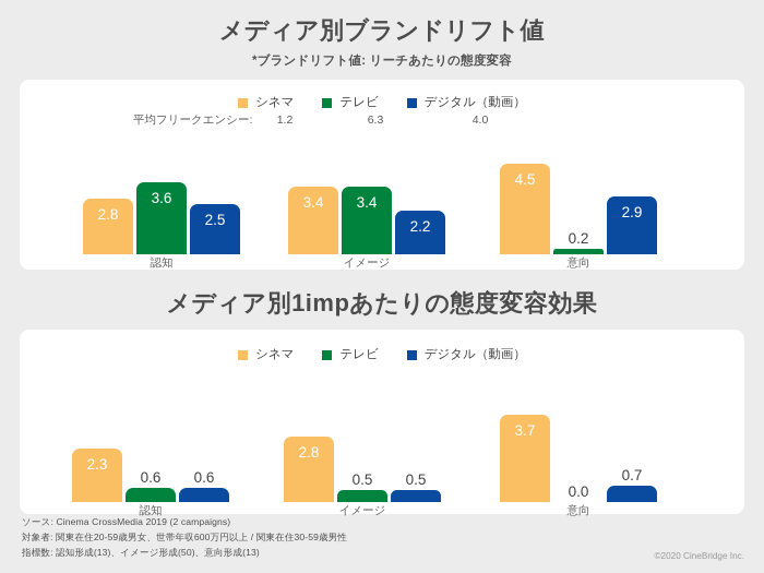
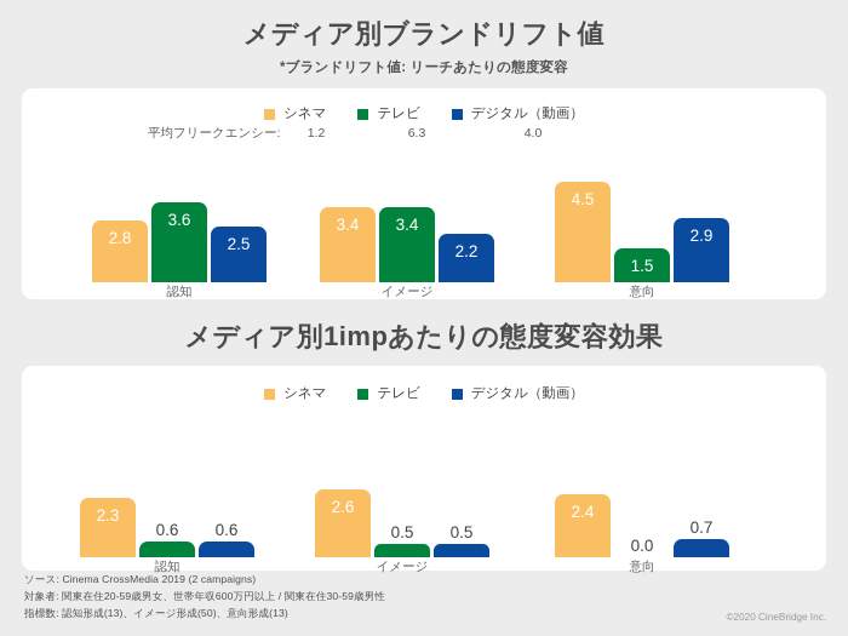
メディア別ブランドリフト値/テレビ/意向: 0.2 -> 1.5
メディア別1impあたりの態度変容効果/シネマ/イメージ: 2.8 -> 2.6
メディア別1impあたりの態度変容効果/シネマ/意向: 3.7 -> 2.4
